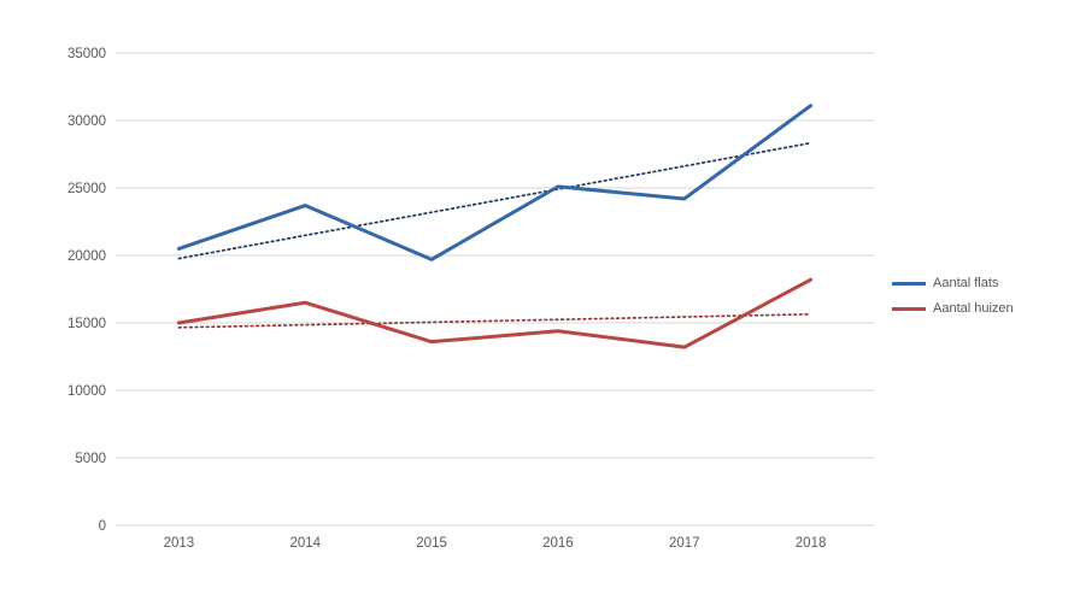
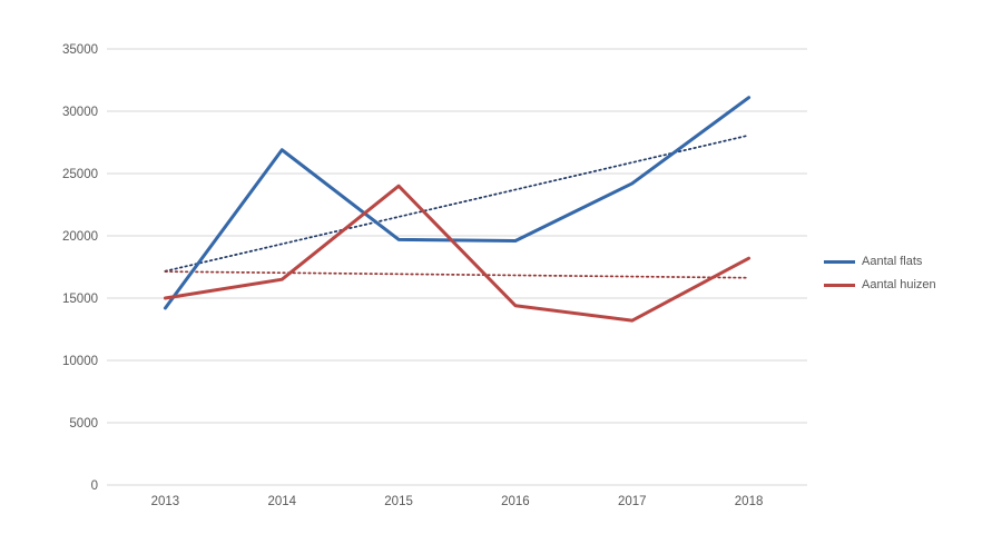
Aantal flats/2013: 20500 -> 14200
Aantal flats/2014: 23700 -> 26900
Aantal huizen/2015: 13600 -> 24000
Aantal flats/2016: 25100 -> 19600
